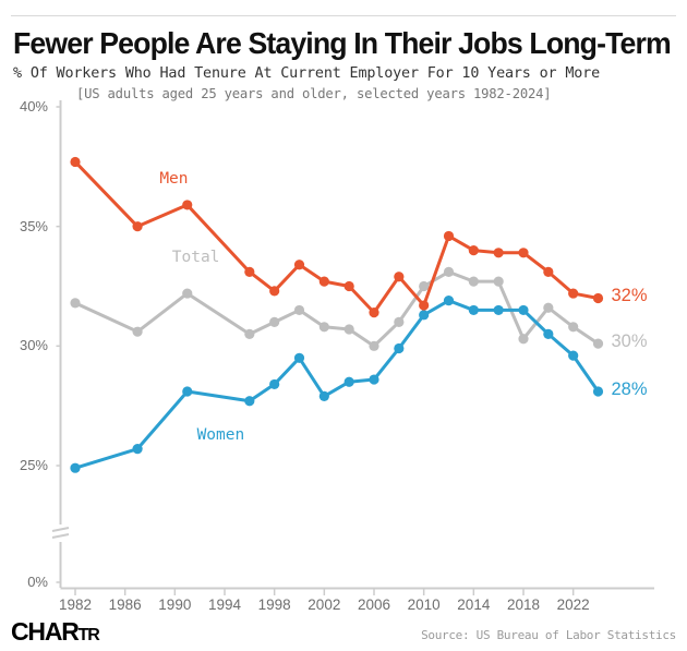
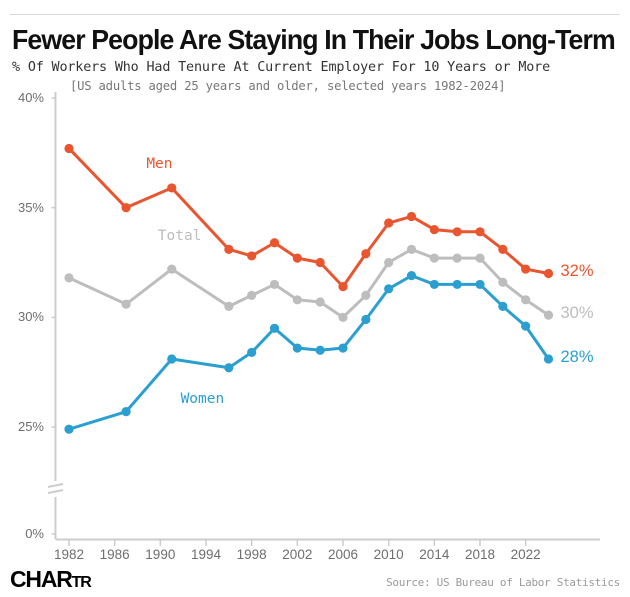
Men/1998: 32.3% -> 32.8%
Women/2002: 27.9% -> 28.6%
Men/2010: 31.7% -> 34.3%
Total/2018: 30.3% -> 32.7%
